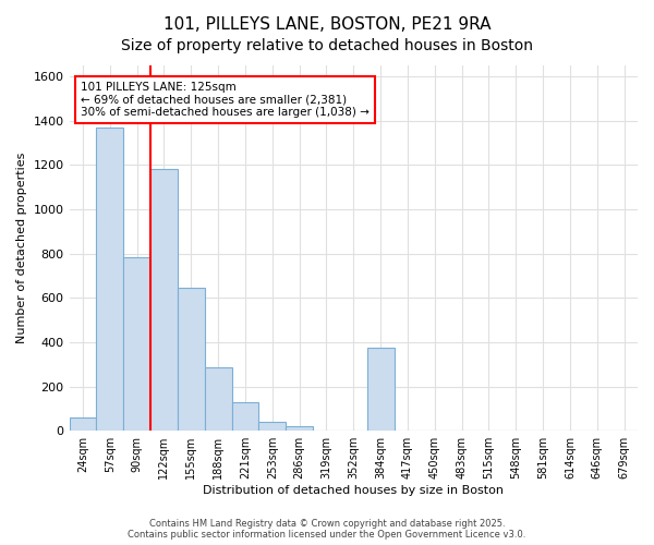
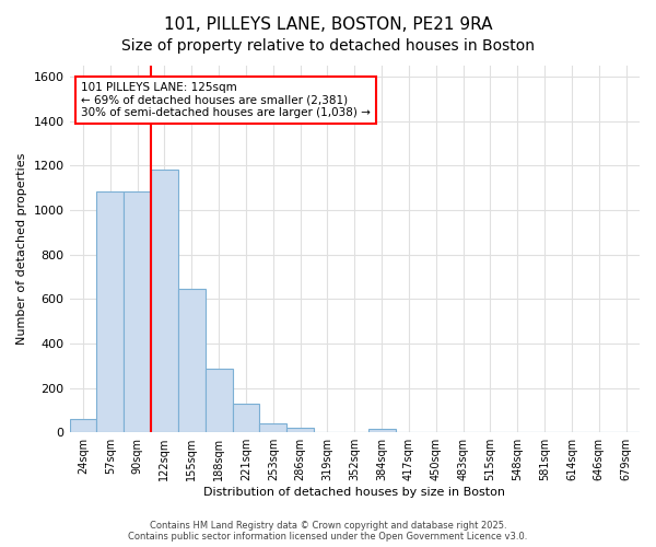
57sqm: 1370 -> 1085
90sqm: 785 -> 1085
384sqm: 375 -> 18
